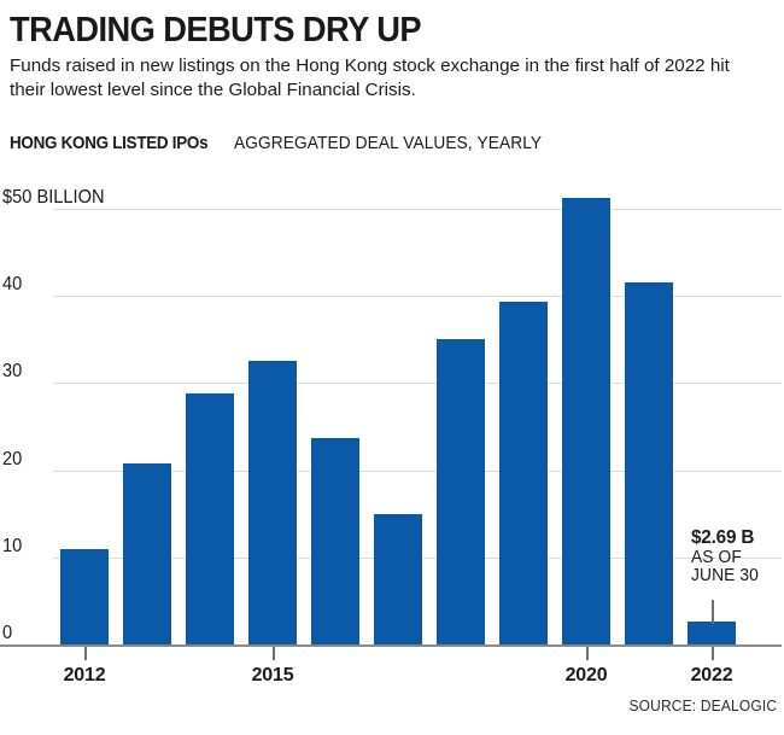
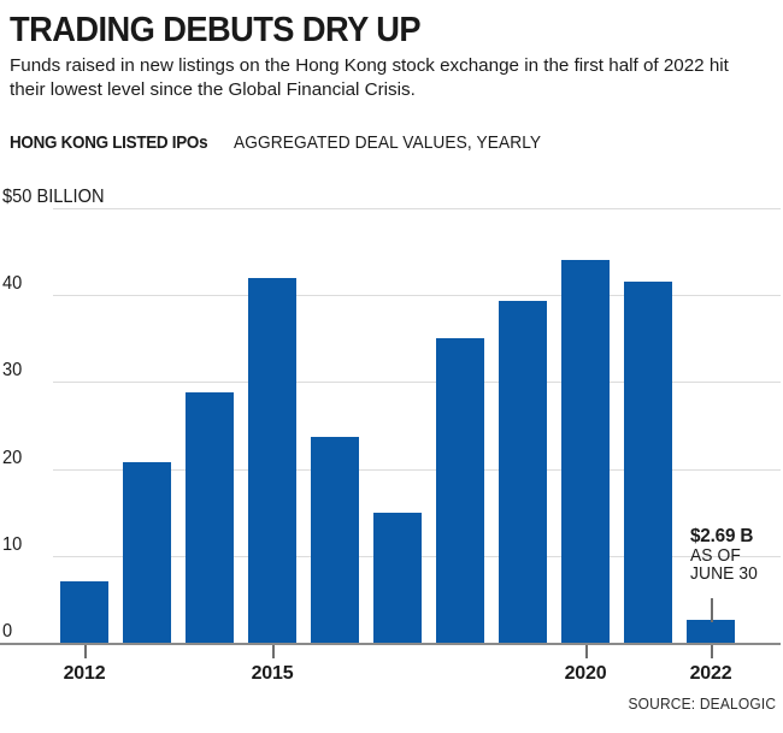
2012: 11 -> 7
2015: 33 -> 42
2020: 51 -> 44
